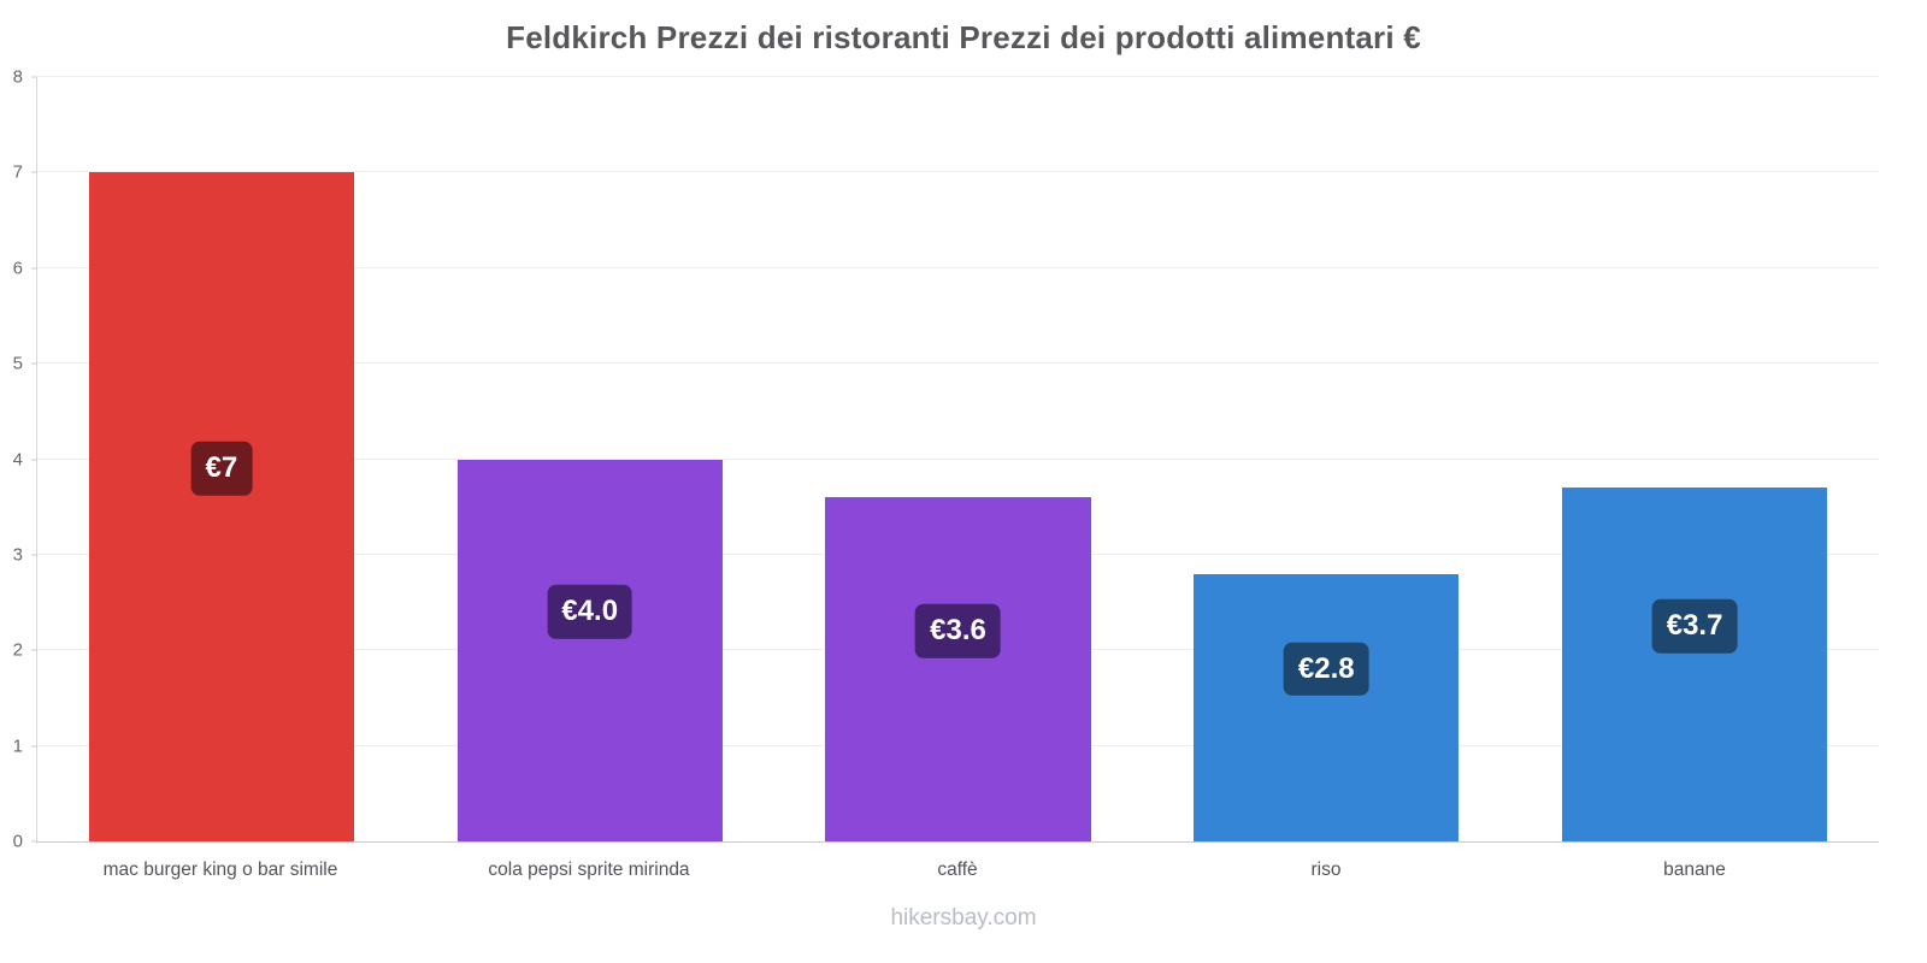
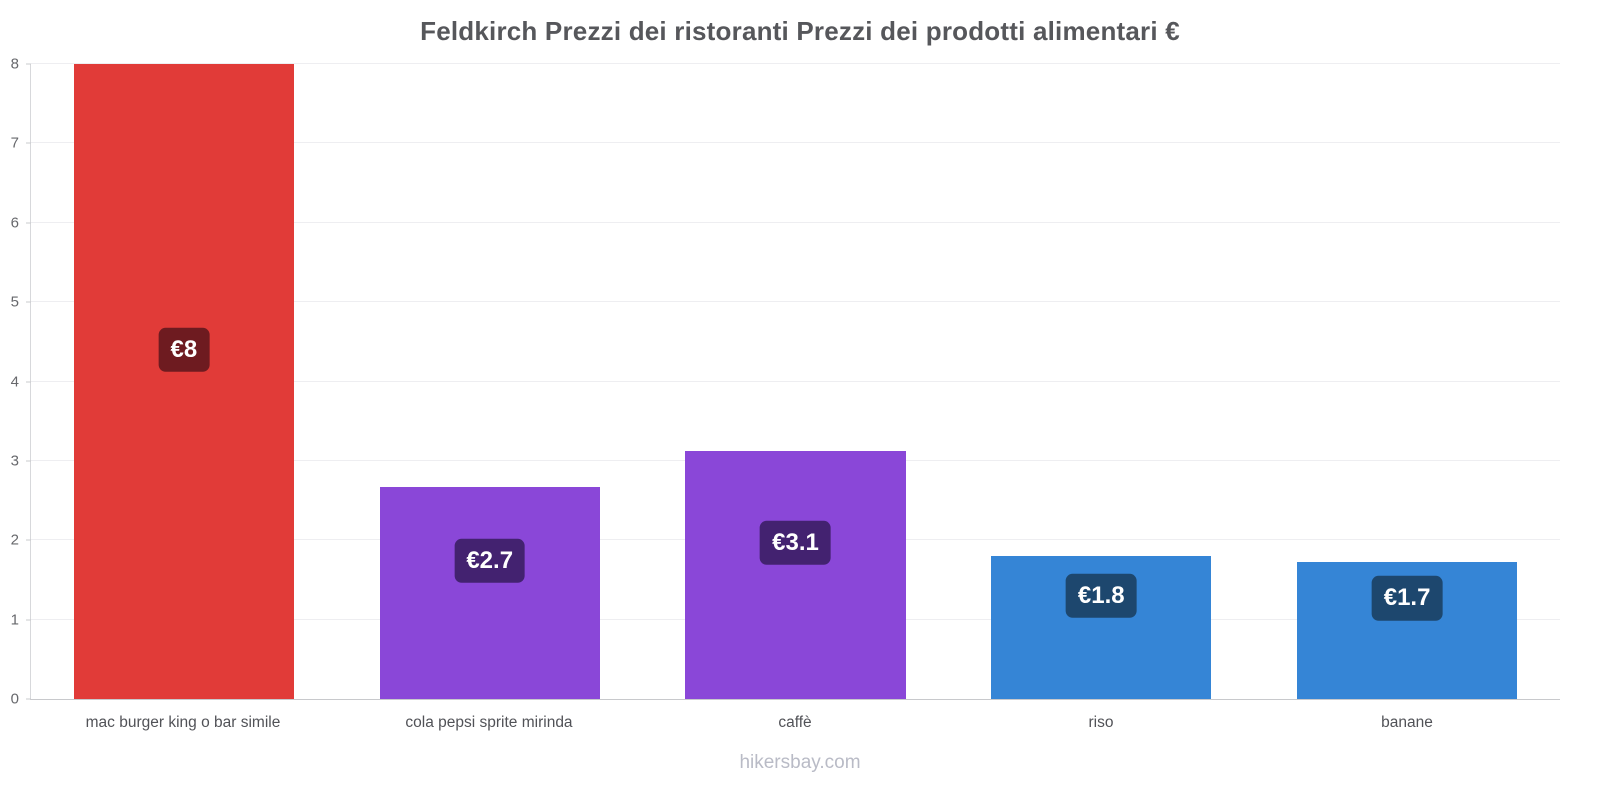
mac burger king o bar simile: €7 -> €8
cola pepsi sprite mirinda: €4.0 -> €2.7
caffè: €3.6 -> €3.1
riso: €2.8 -> €1.8
banane: €3.7 -> €1.7
